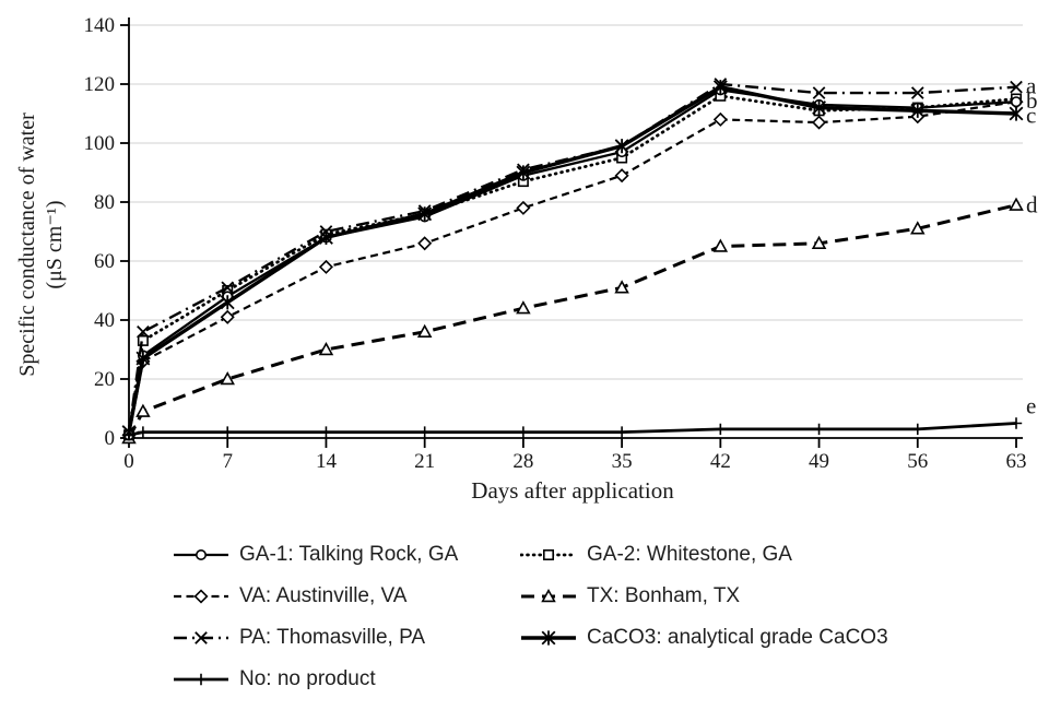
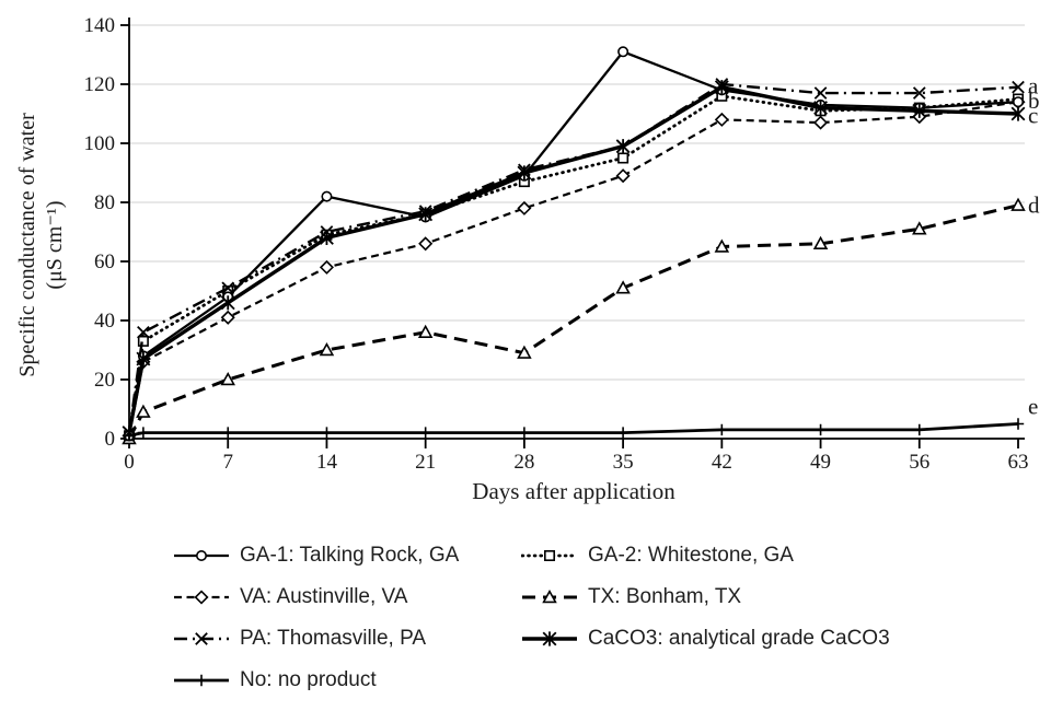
GA-1: Talking Rock, GA/14: 68 -> 82
TX: Bonham, TX/28: 44 -> 29
GA-1: Talking Rock, GA/35: 97 -> 131
